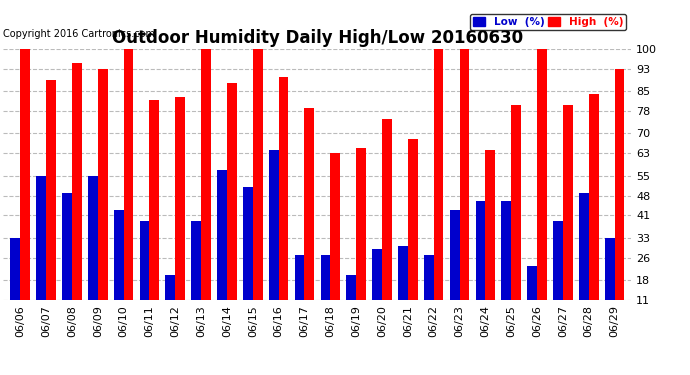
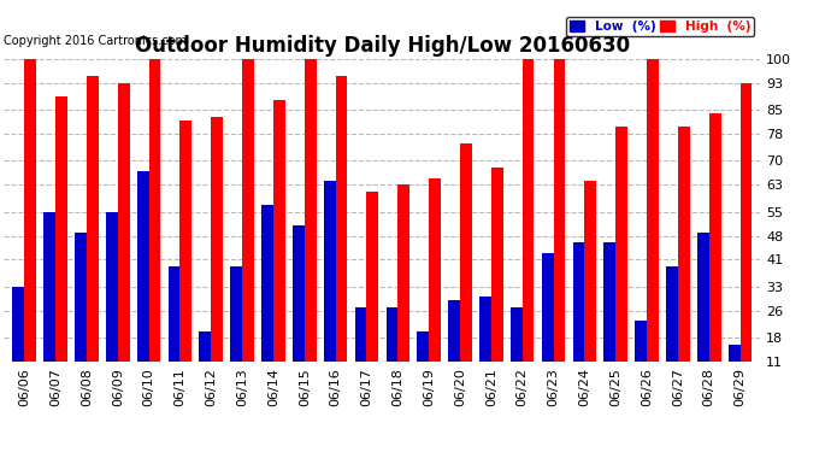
Low (%)/06/10: 43 -> 67
High (%)/06/16: 90 -> 95
High (%)/06/17: 79 -> 61
Low (%)/06/29: 33 -> 16
